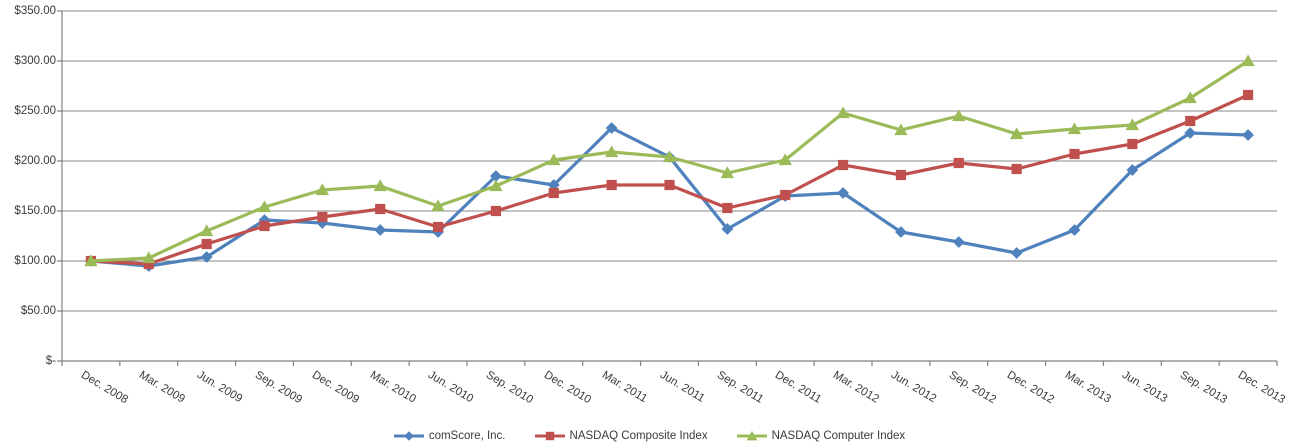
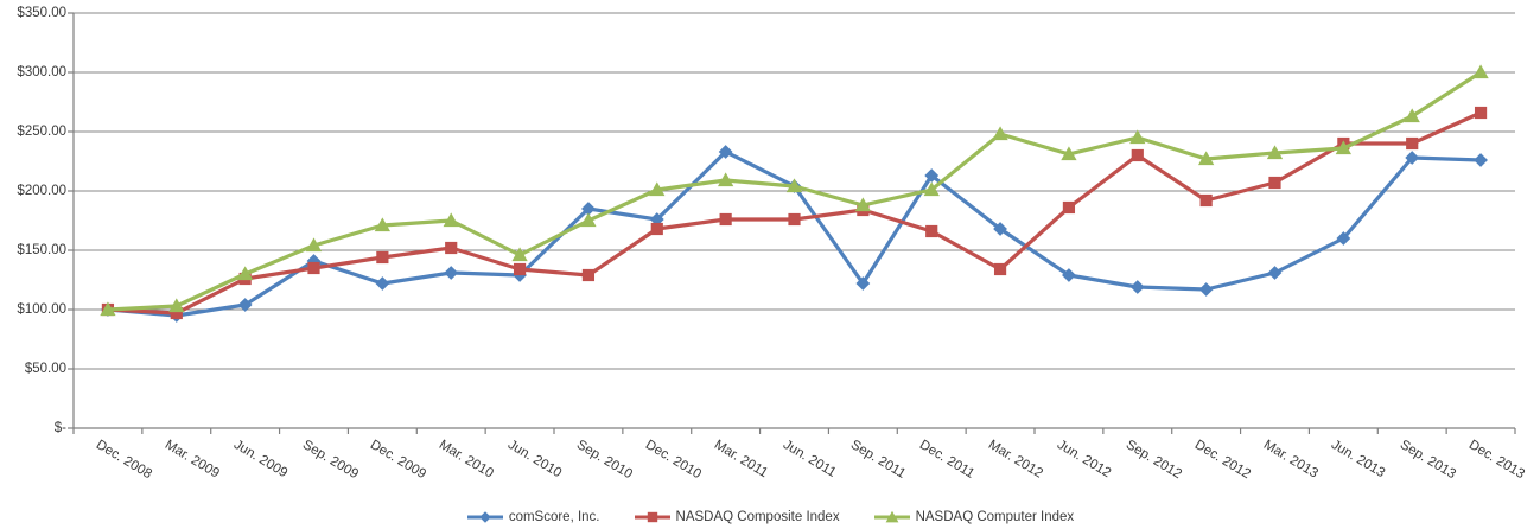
NASDAQ Composite Index/Jun. 2009: $117 -> $126
comScore, Inc./Dec. 2009: $138 -> $122
NASDAQ Computer Index/Jun. 2010: $155 -> $146
NASDAQ Composite Index/Sep. 2010: $150 -> $129
comScore, Inc./Sep. 2011: $132 -> $122
NASDAQ Composite Index/Sep. 2011: $153 -> $184
comScore, Inc./Dec. 2011: $165 -> $213
NASDAQ Composite Index/Mar. 2012: $196 -> $134
NASDAQ Composite Index/Sep. 2012: $198 -> $230
comScore, Inc./Dec. 2012: $108 -> $117
comScore, Inc./Jun. 2013: $191 -> $160
NASDAQ Composite Index/Jun. 2013: $217 -> $240
